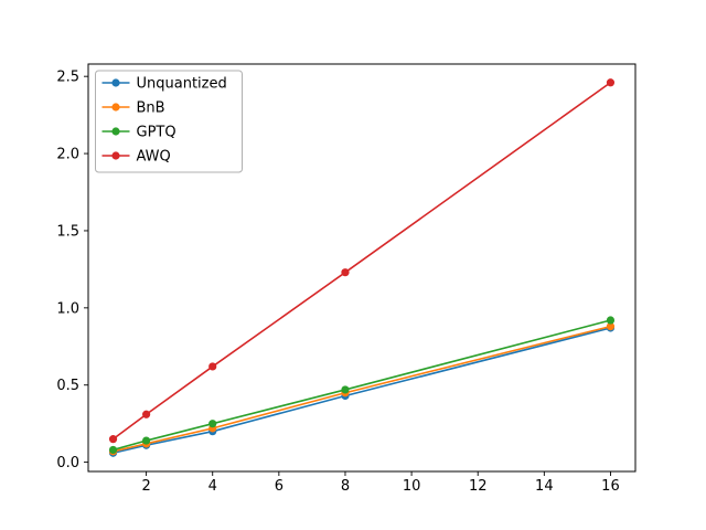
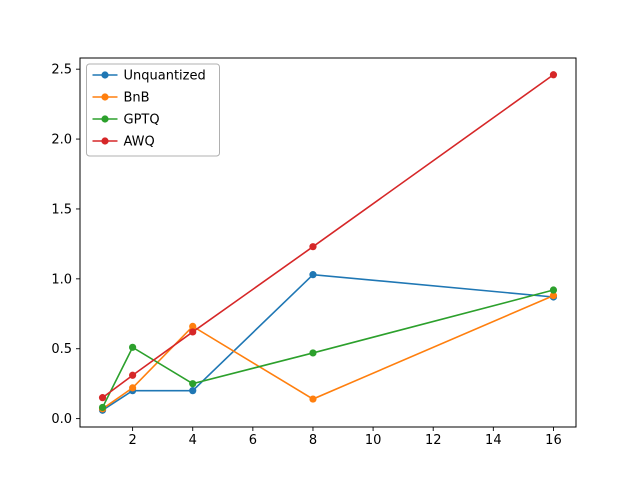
Unquantized/2: 0.11 -> 0.20
BnB/2: 0.12 -> 0.22
GPTQ/2: 0.14 -> 0.51
BnB/4: 0.22 -> 0.66
Unquantized/8: 0.43 -> 1.03
BnB/8: 0.45 -> 0.14
